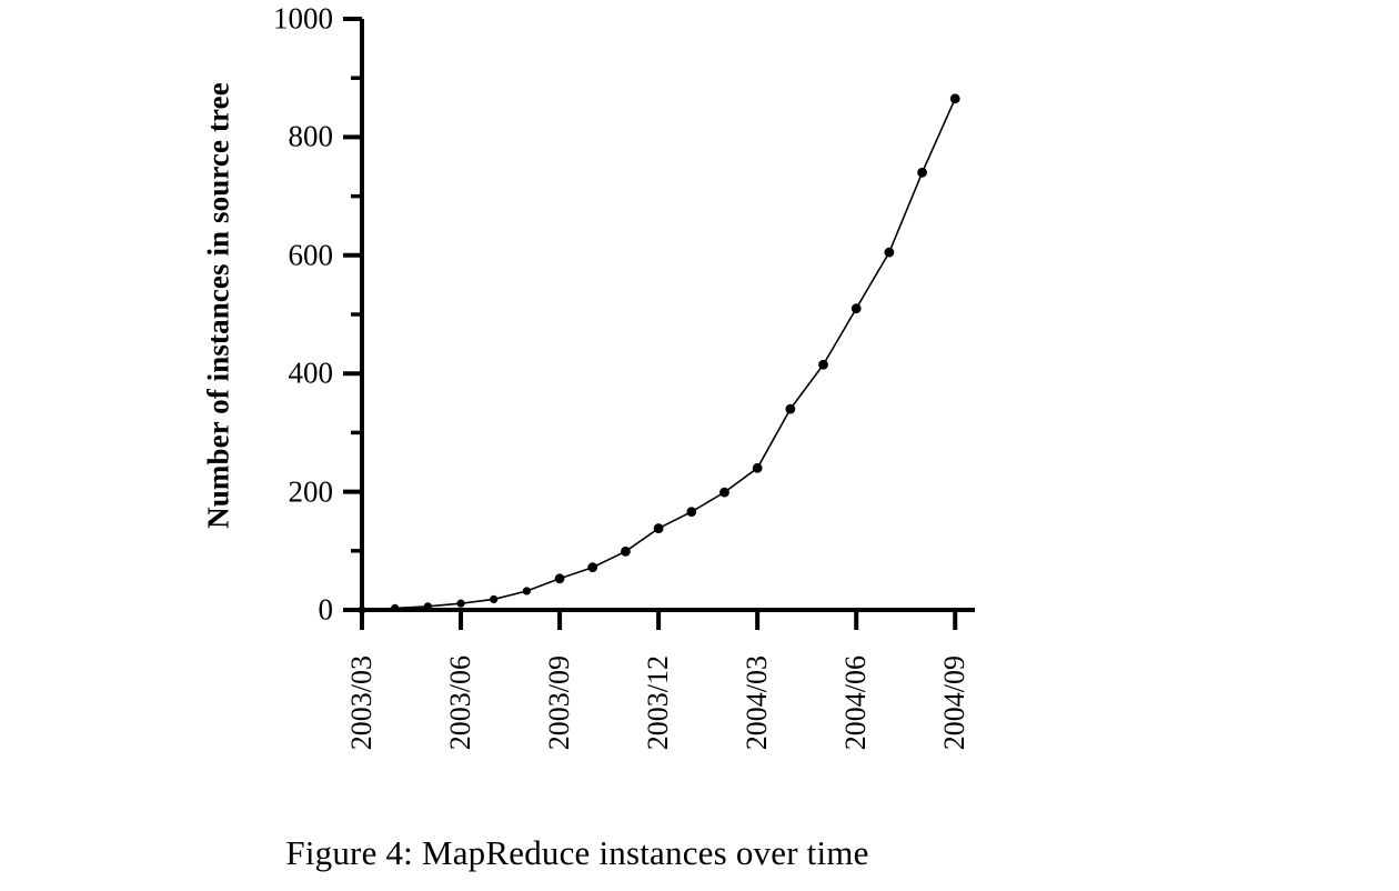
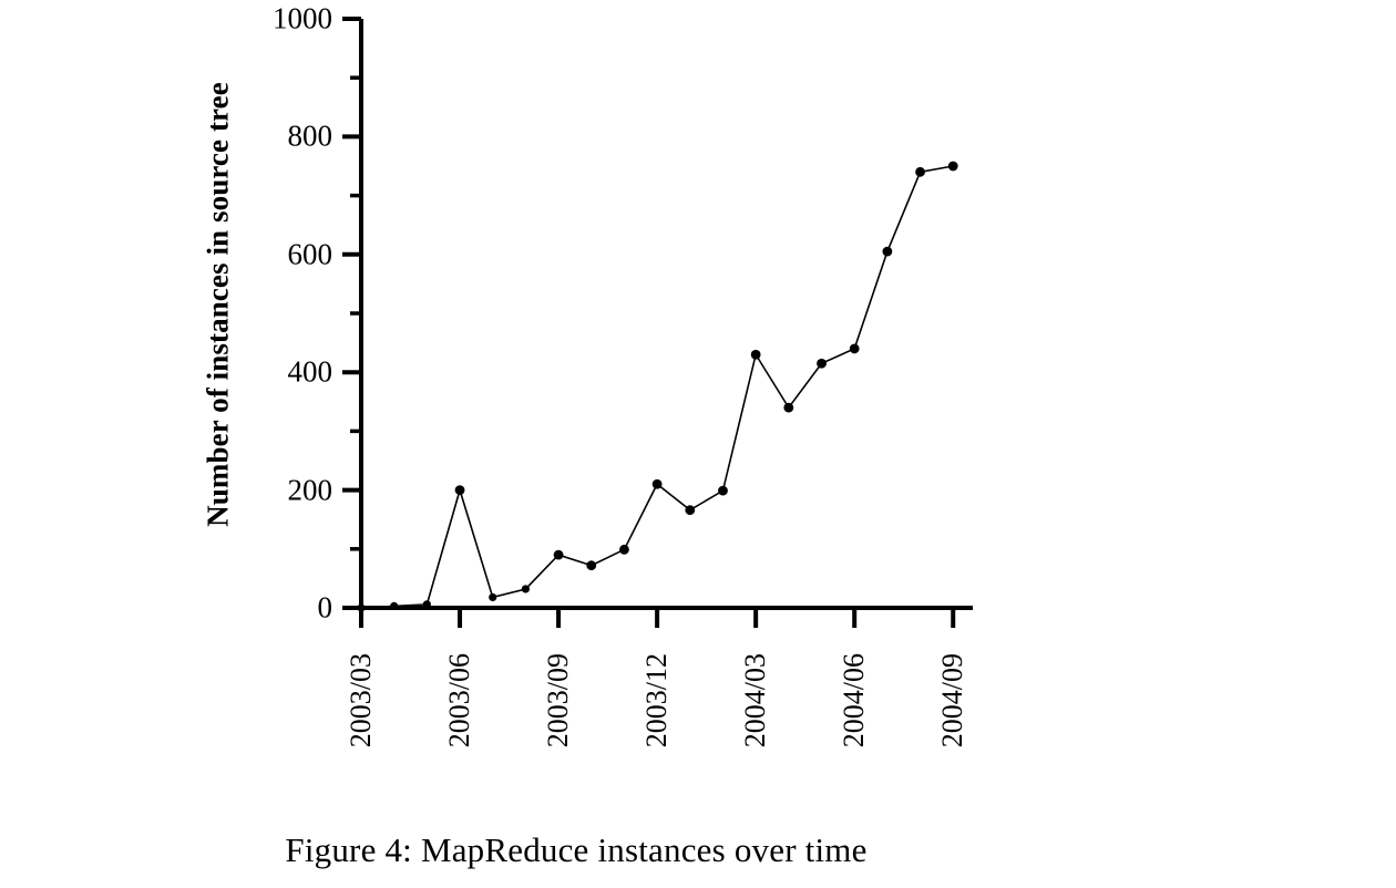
2003/06: 10 -> 200
2003/09: 50 -> 90
2003/12: 140 -> 210
2004/03: 240 -> 430
2004/06: 510 -> 440
2004/09: 860 -> 750
